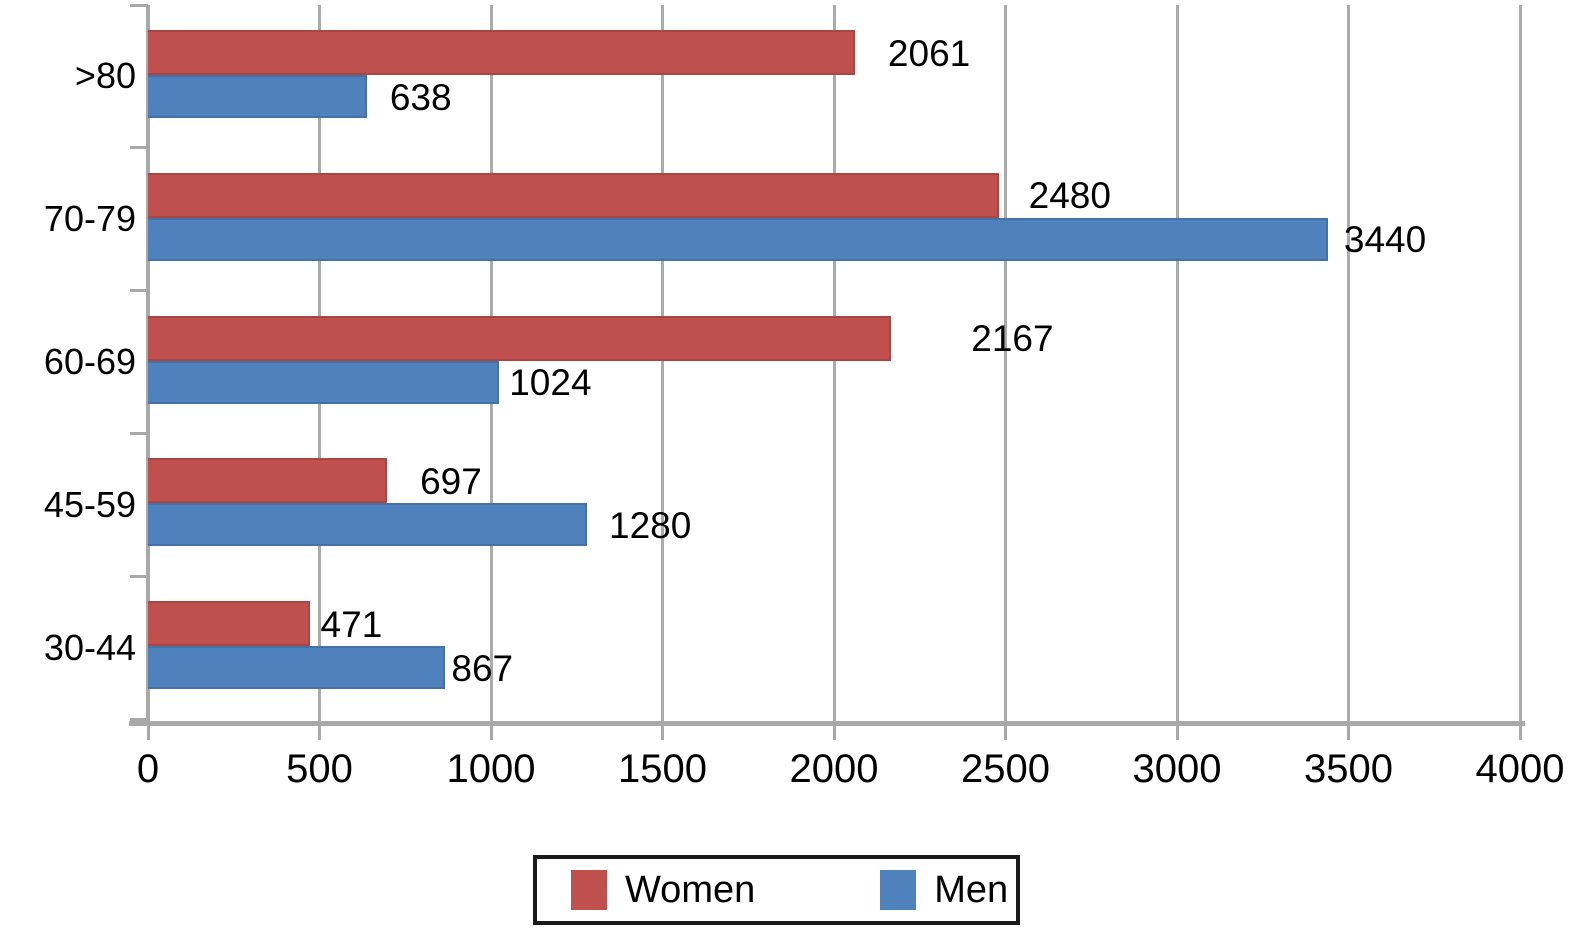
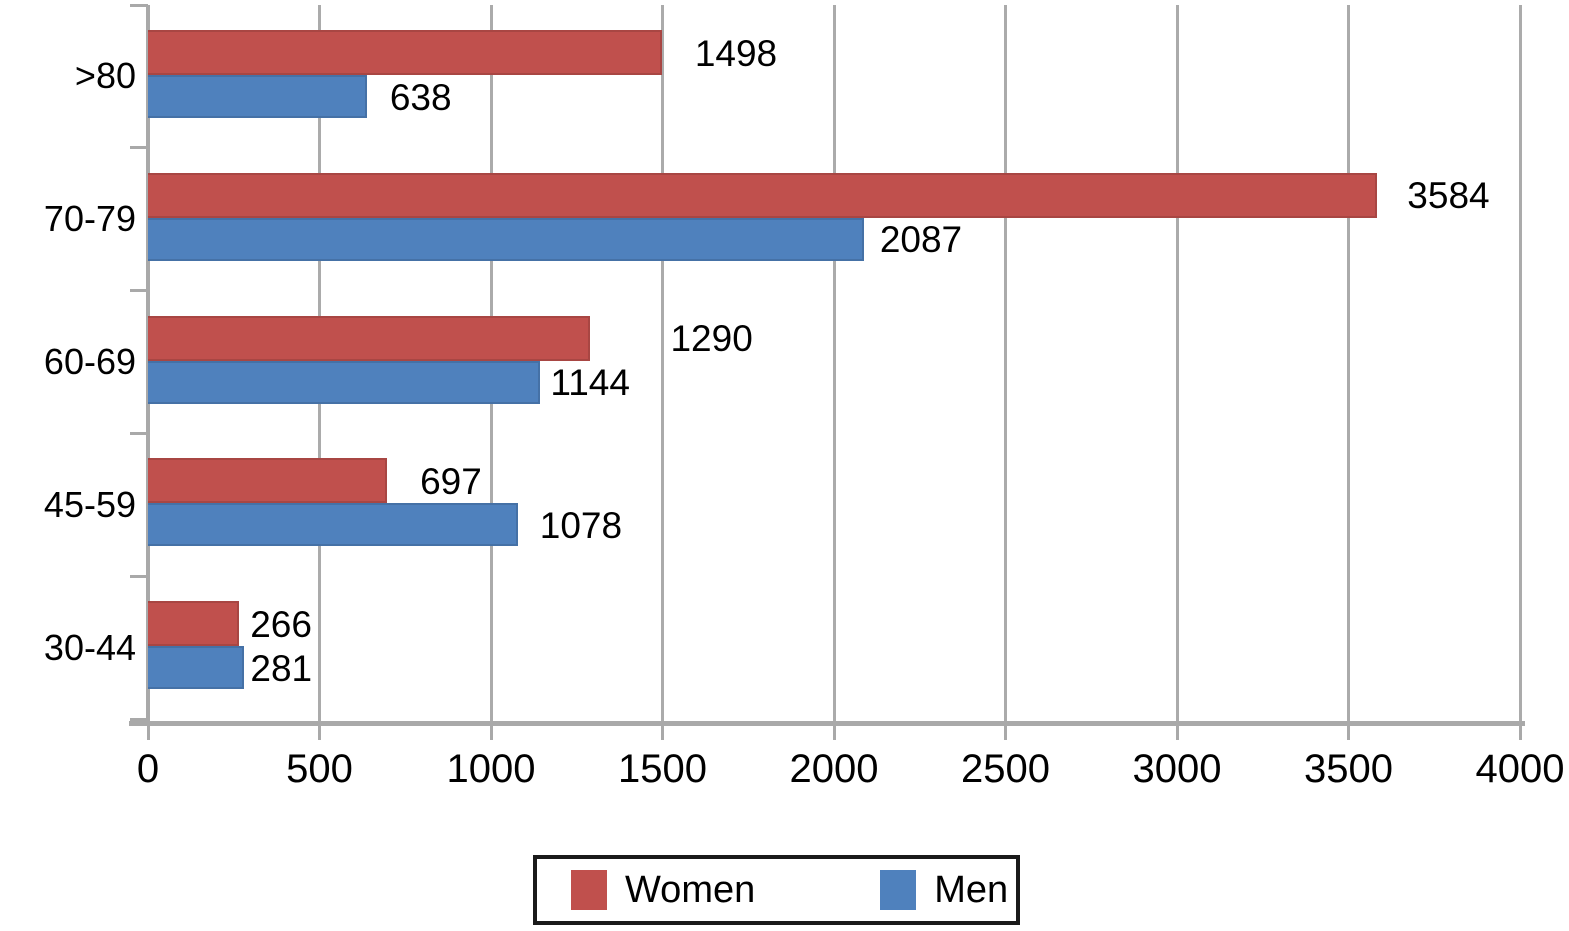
Women/>80: 2061 -> 1498
Women/70-79: 2480 -> 3584
Men/70-79: 3440 -> 2087
Women/60-69: 2167 -> 1290
Men/60-69: 1024 -> 1144
Men/45-59: 1280 -> 1078
Women/30-44: 471 -> 266
Men/30-44: 867 -> 281
